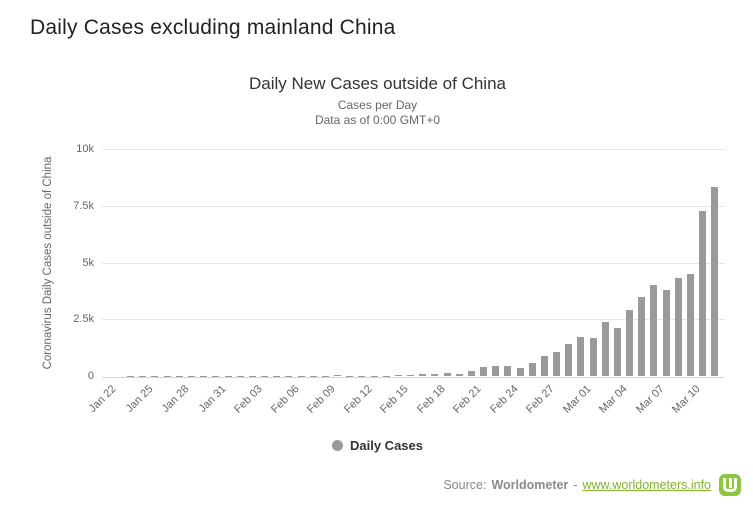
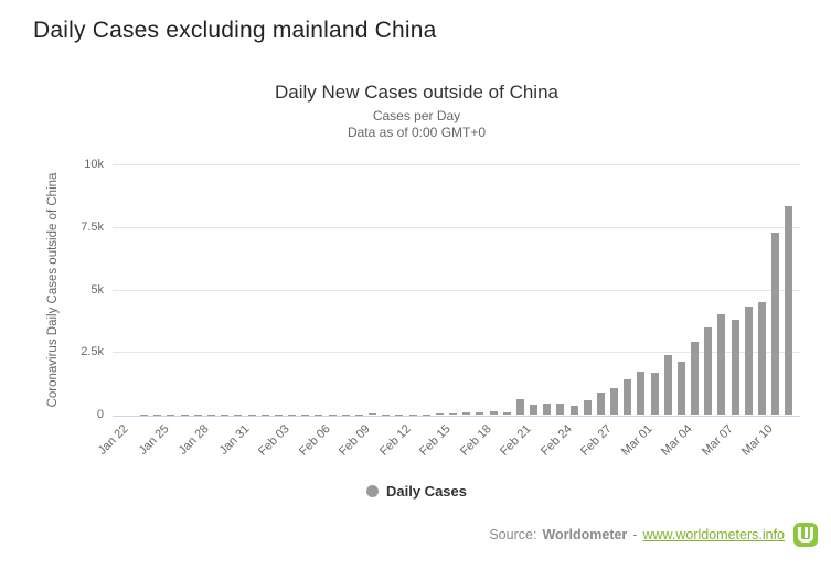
Feb 21: 0.2k -> 0.6k
